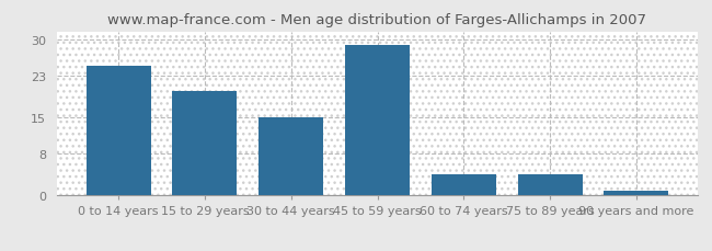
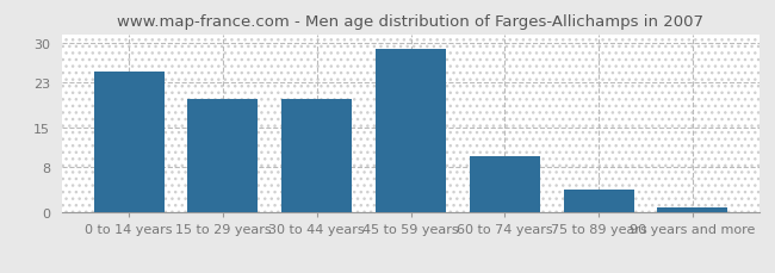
30 to 44 years: 15 -> 20
60 to 74 years: 4 -> 10
